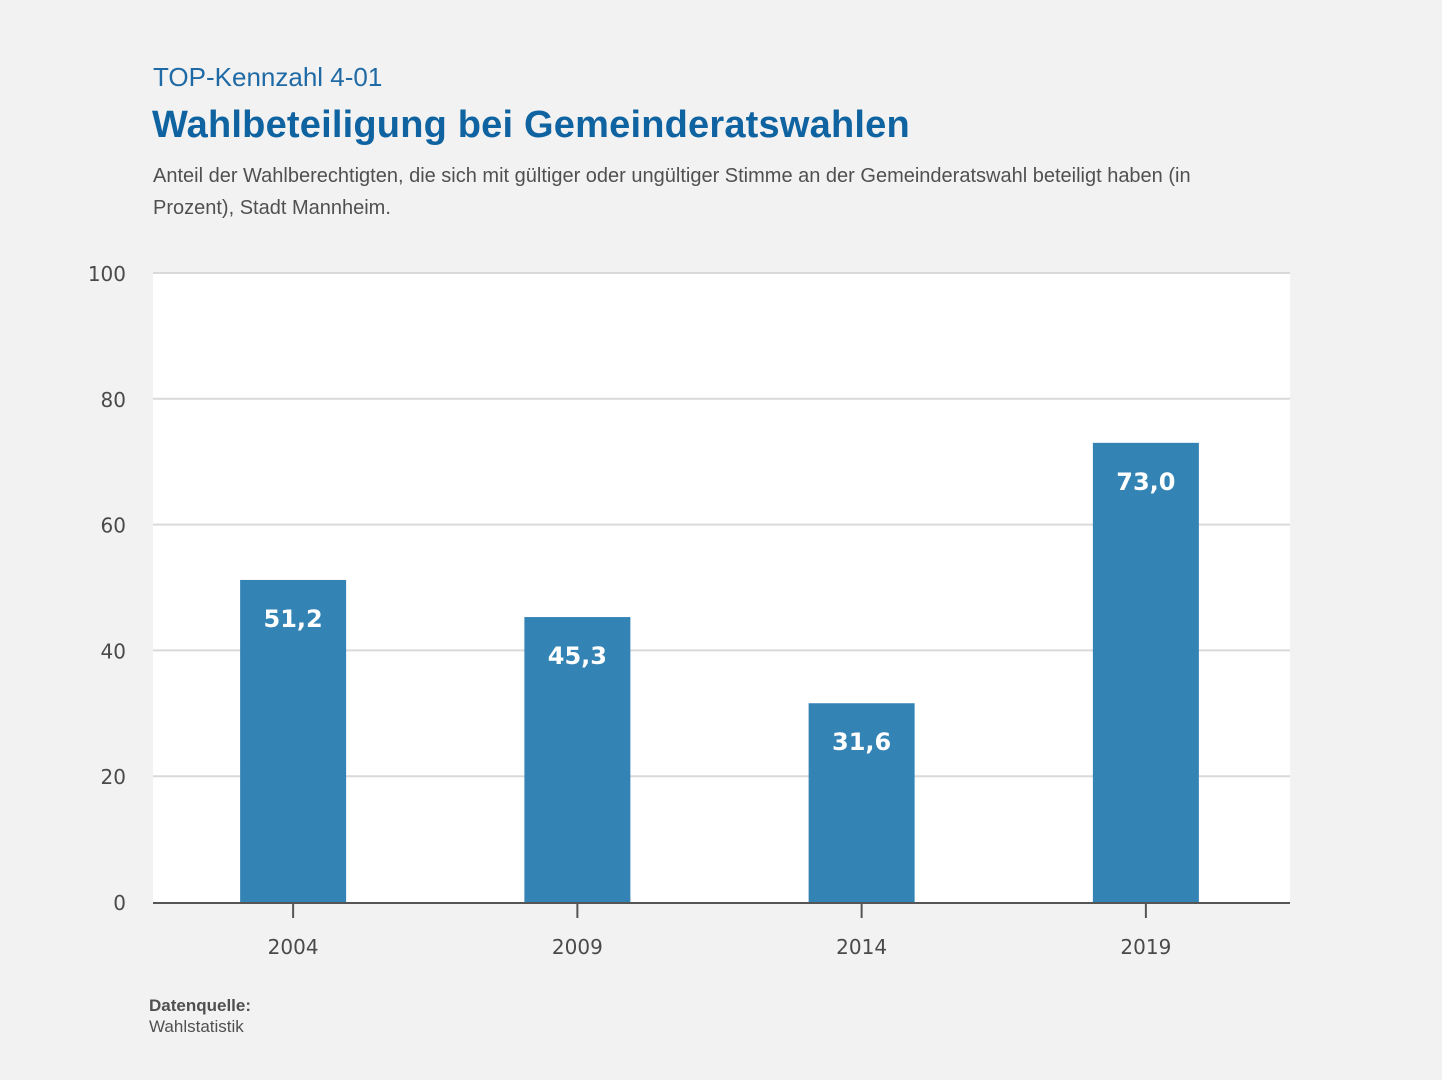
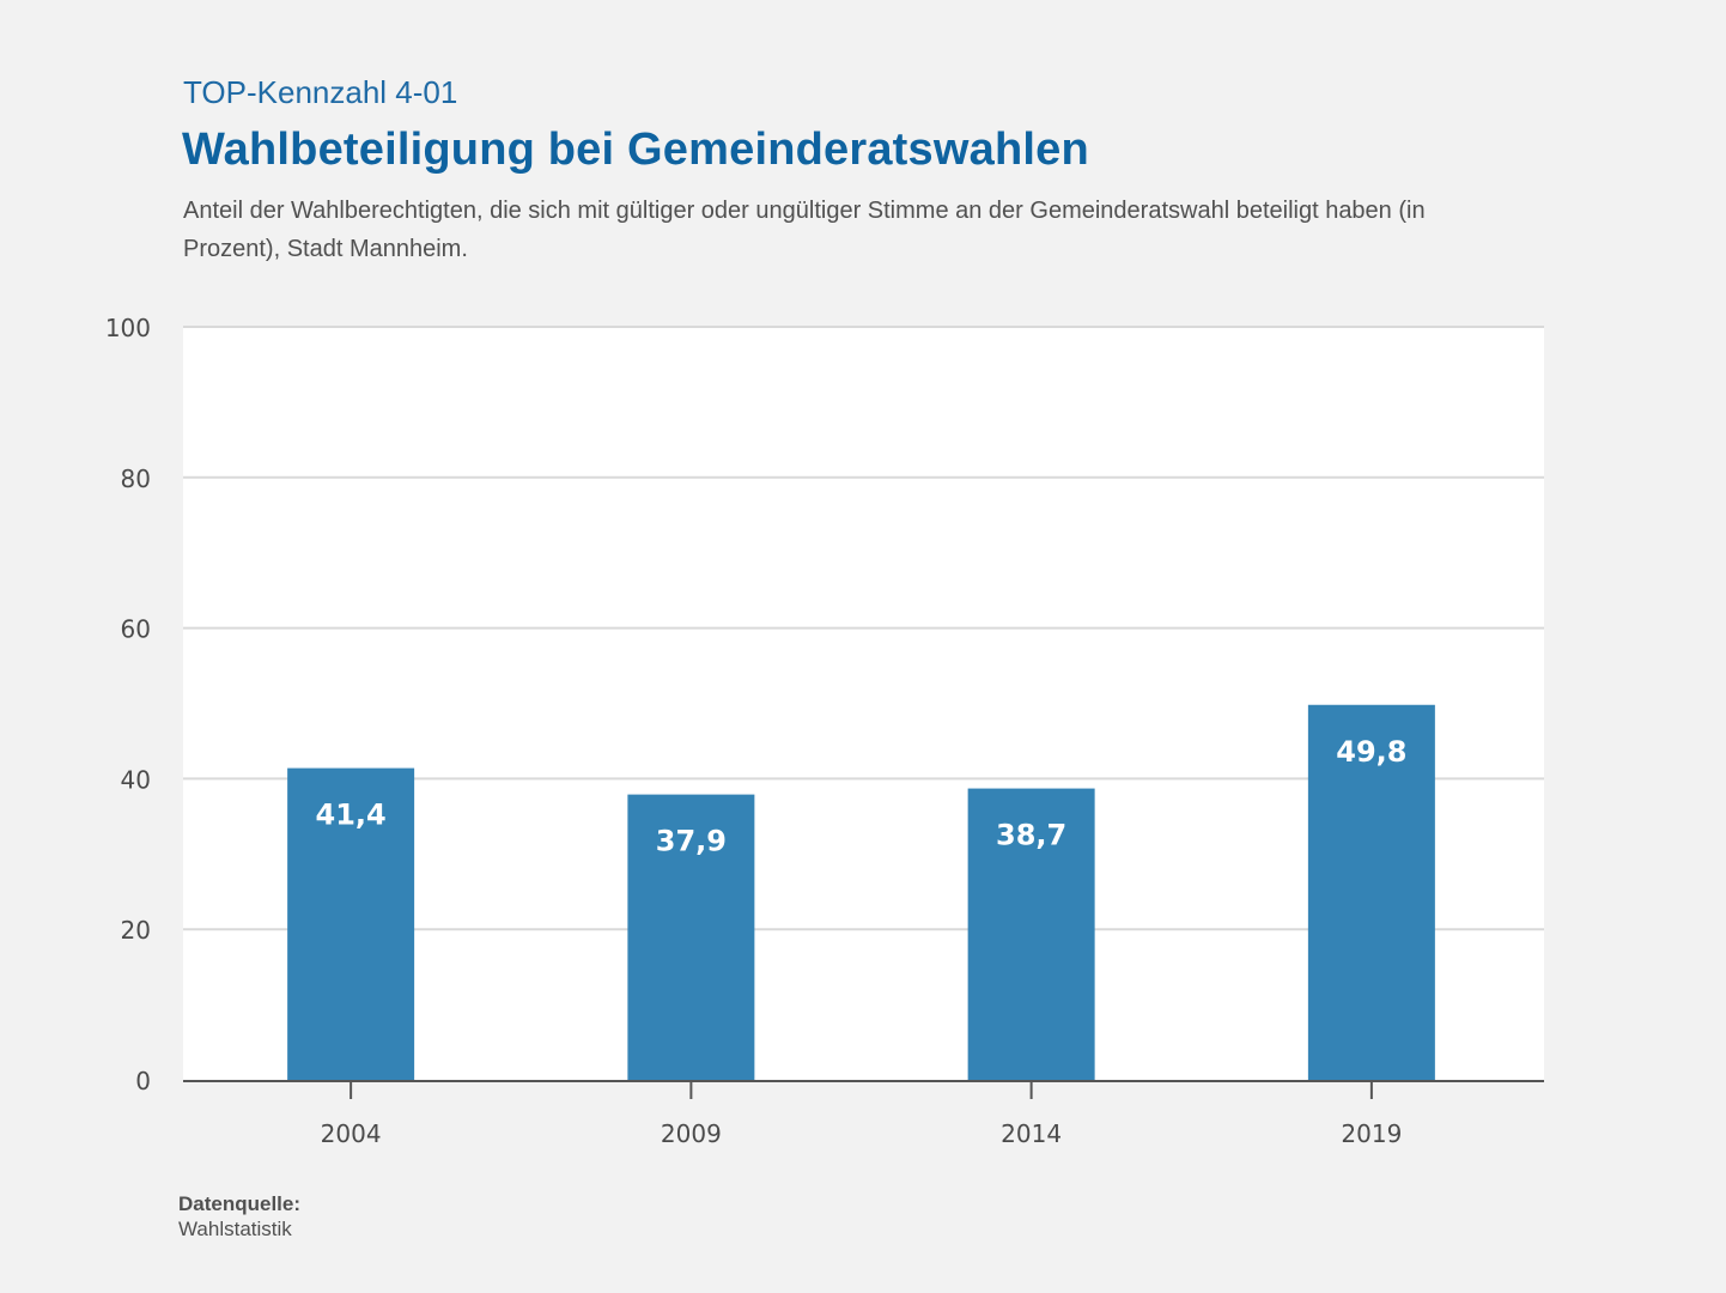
2004: 51,2 -> 41,4
2009: 45,3 -> 37,9
2014: 31,6 -> 38,7
2019: 73,0 -> 49,8
